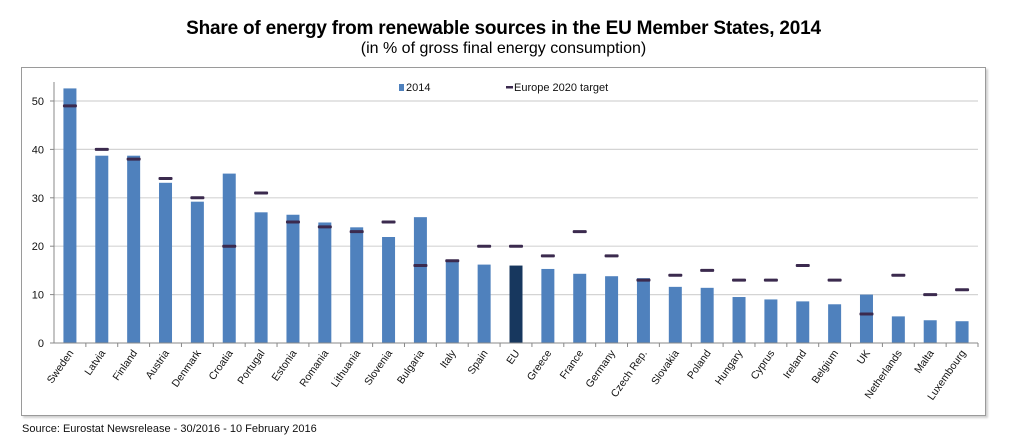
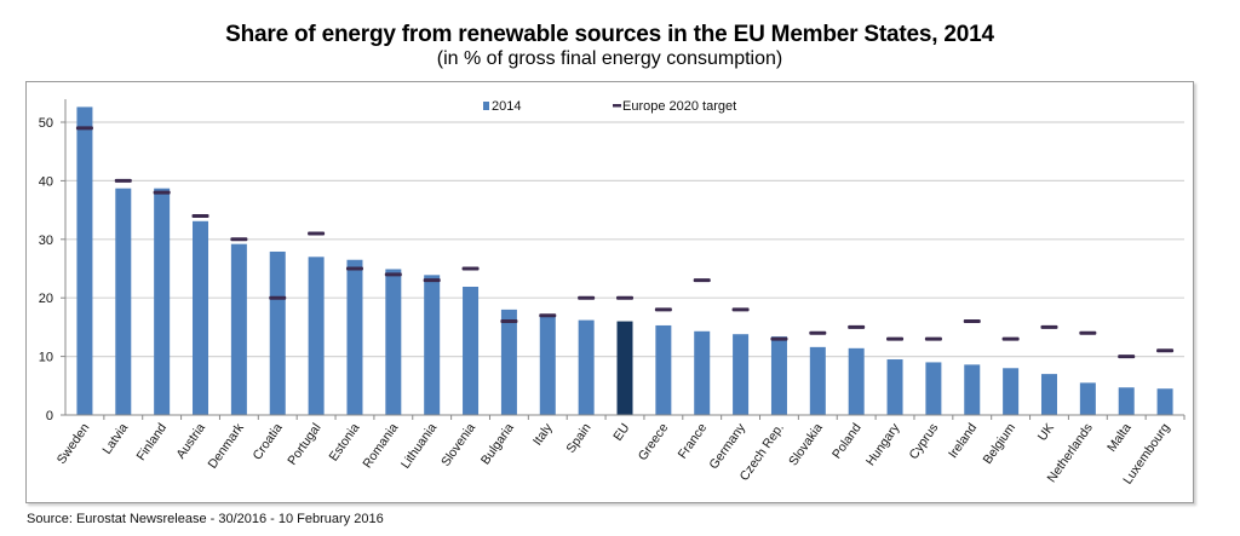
2014/Croatia: 35 -> 28
2014/Bulgaria: 26 -> 18
2014/UK: 10 -> 7
Europe 2020 target/UK: 6 -> 15
